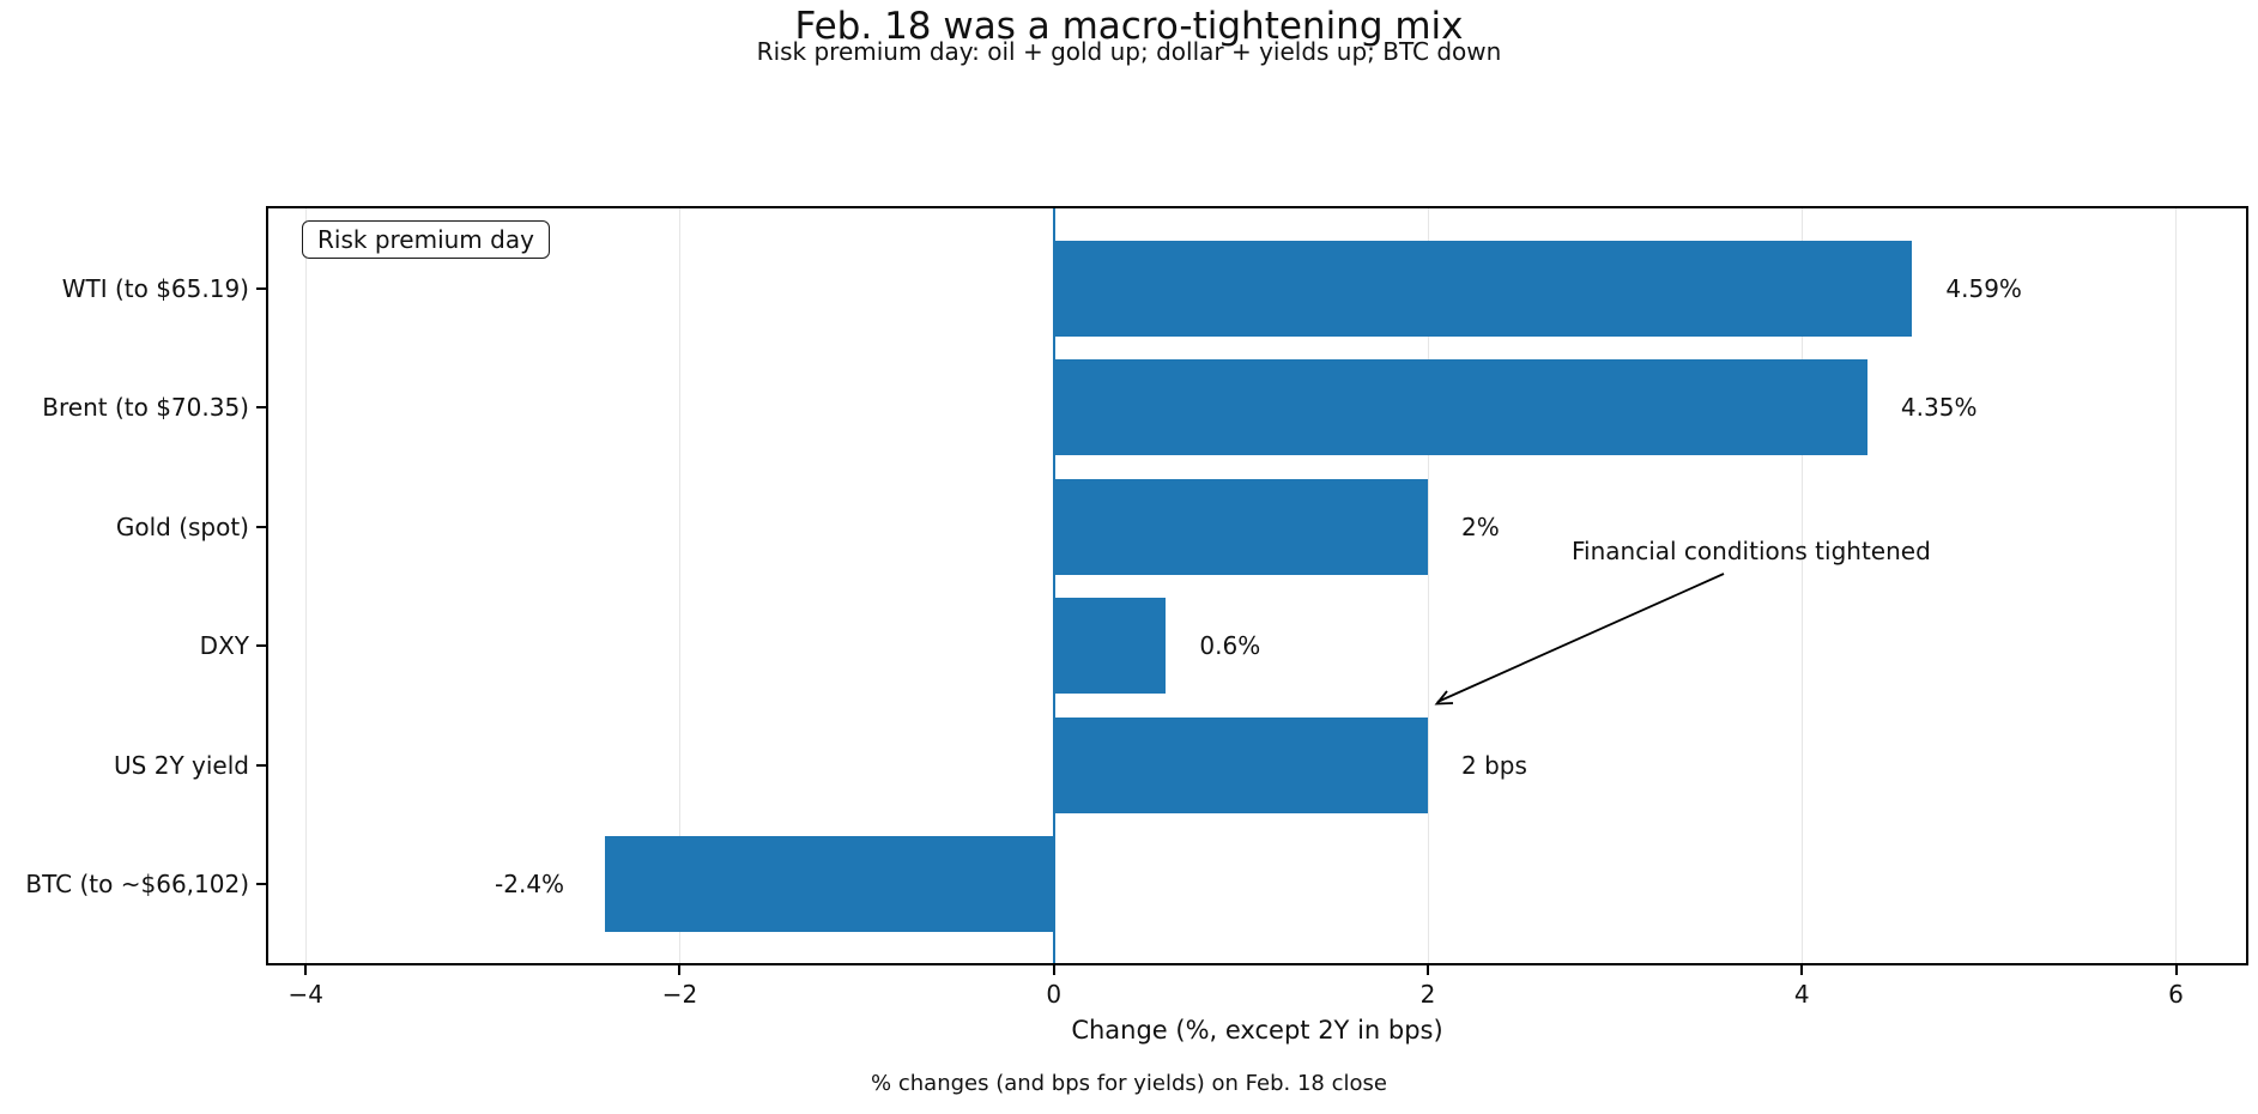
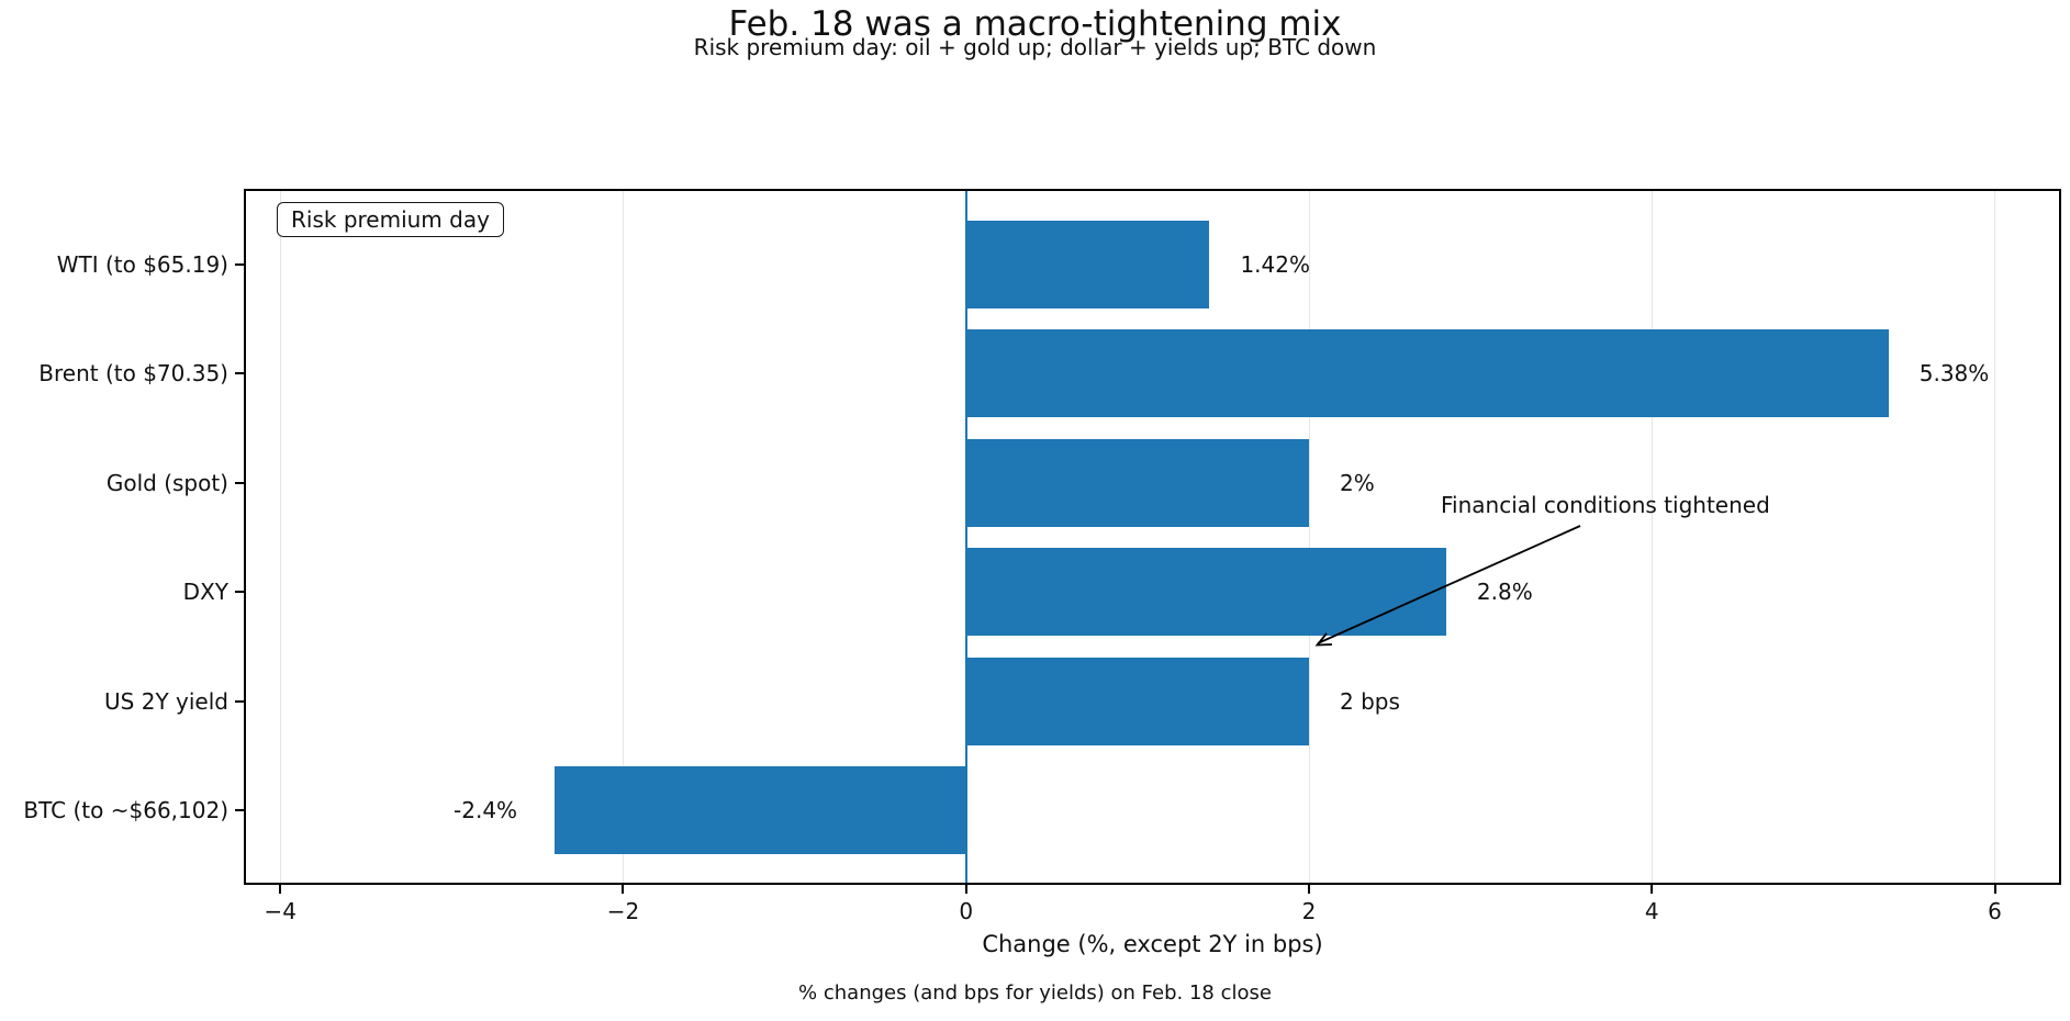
WTI (to $65.19): 4.59% -> 1.42%
Brent (to $70.35): 4.35% -> 5.38%
DXY: 0.6% -> 2.8%
